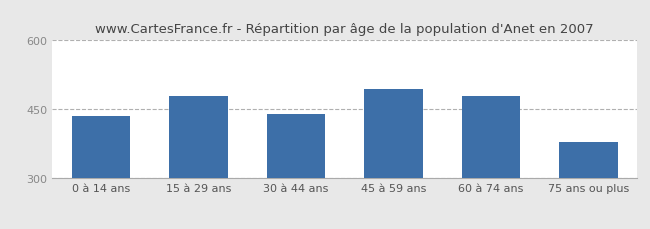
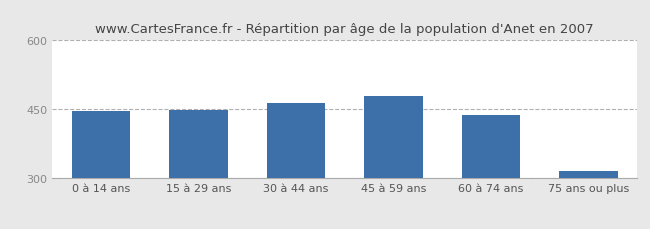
0 à 14 ans: 435 -> 447
15 à 29 ans: 480 -> 449
30 à 44 ans: 440 -> 463
45 à 59 ans: 495 -> 479
60 à 74 ans: 480 -> 437
75 ans ou plus: 380 -> 317
